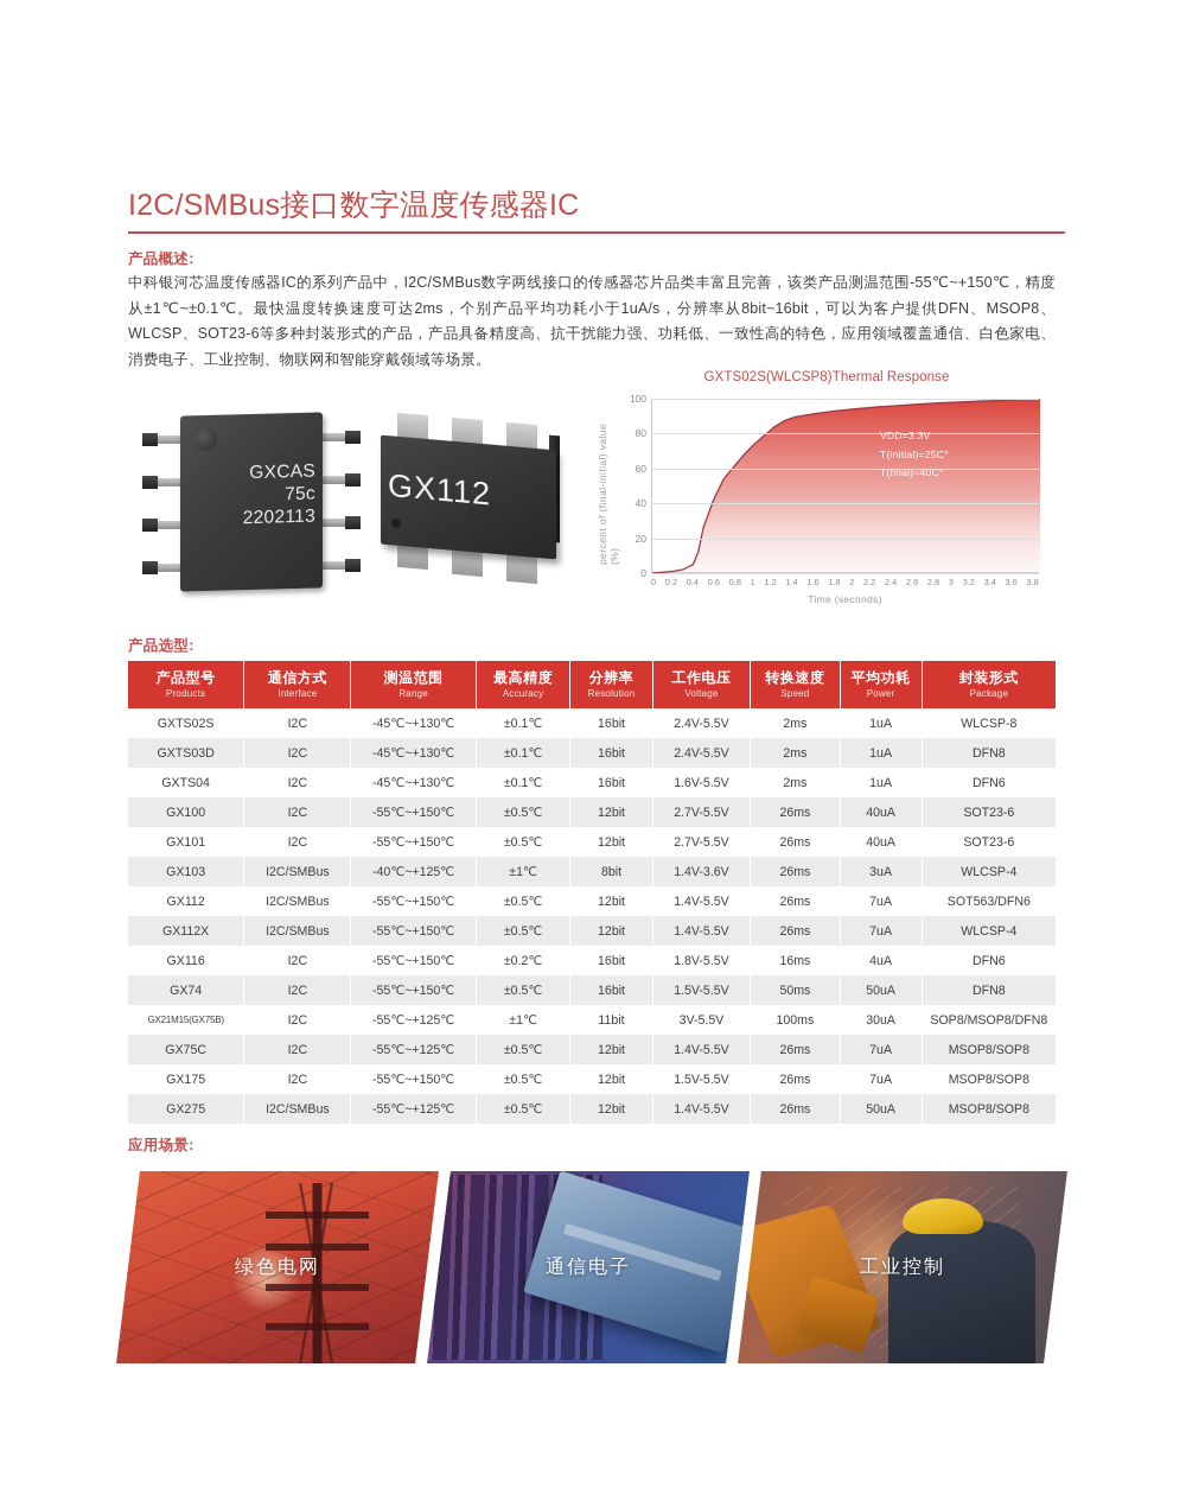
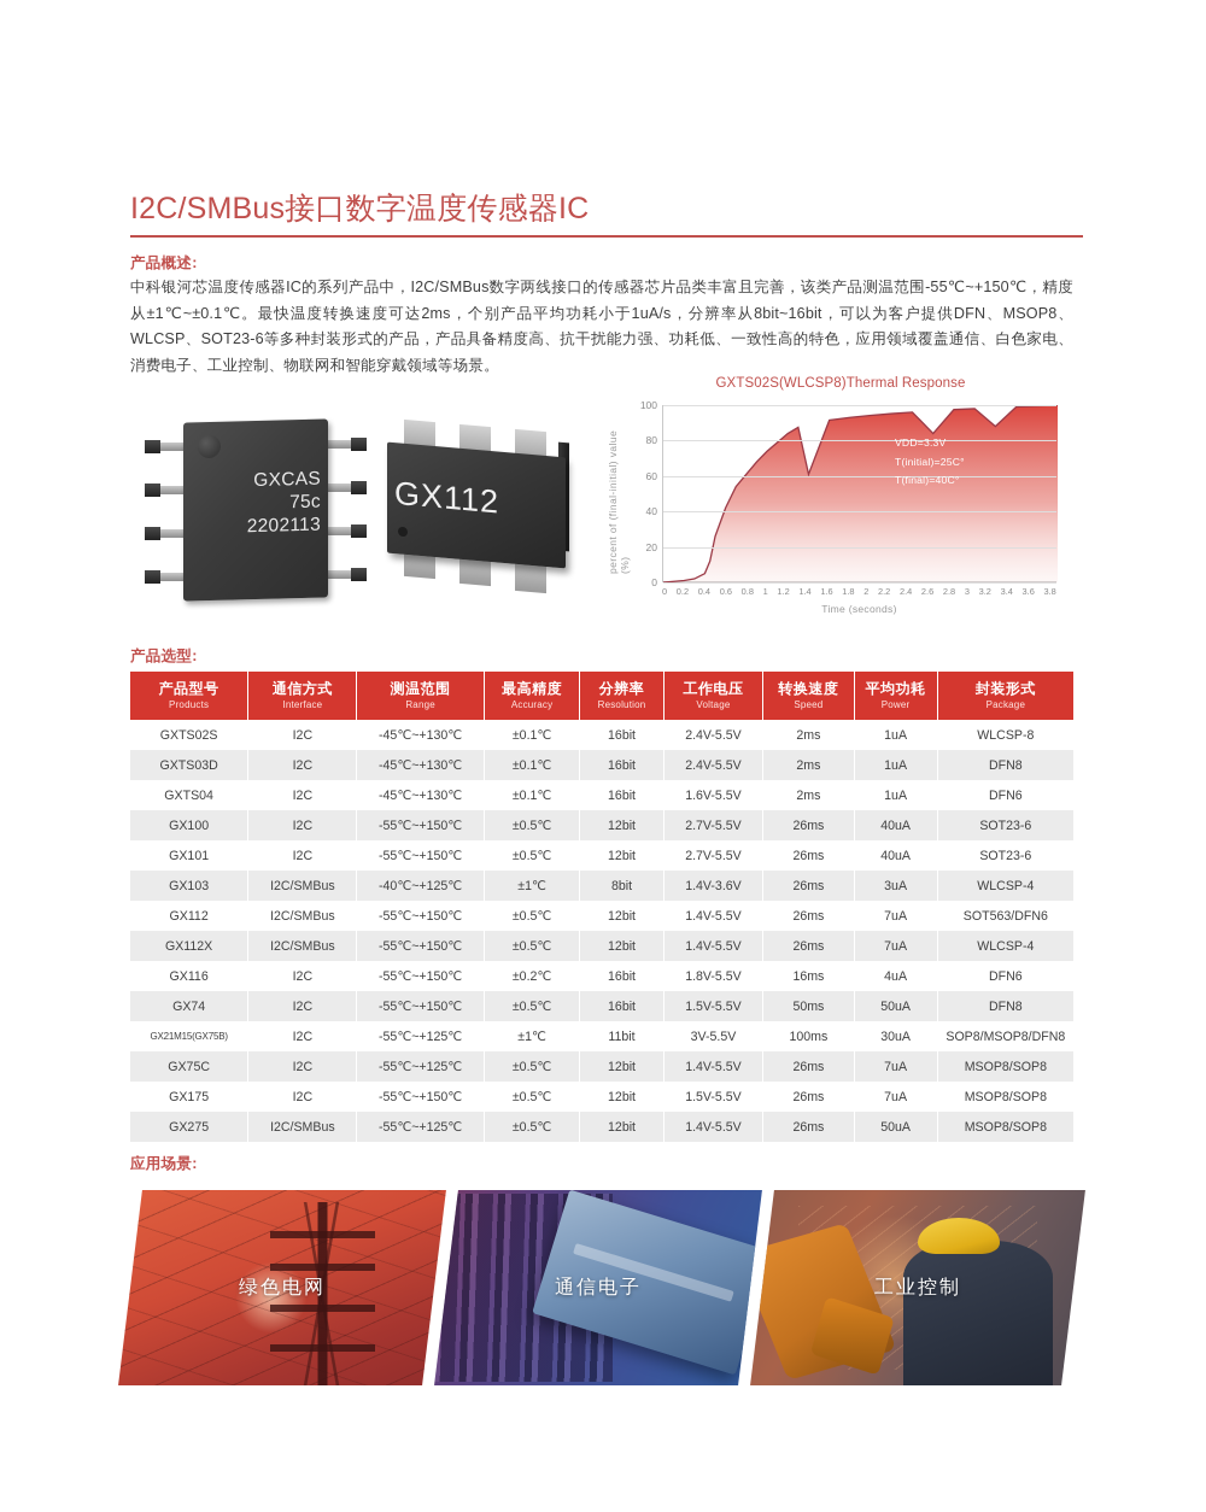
1.4: 90 -> 61
2.6: 97 -> 84
3.2: 98 -> 88
